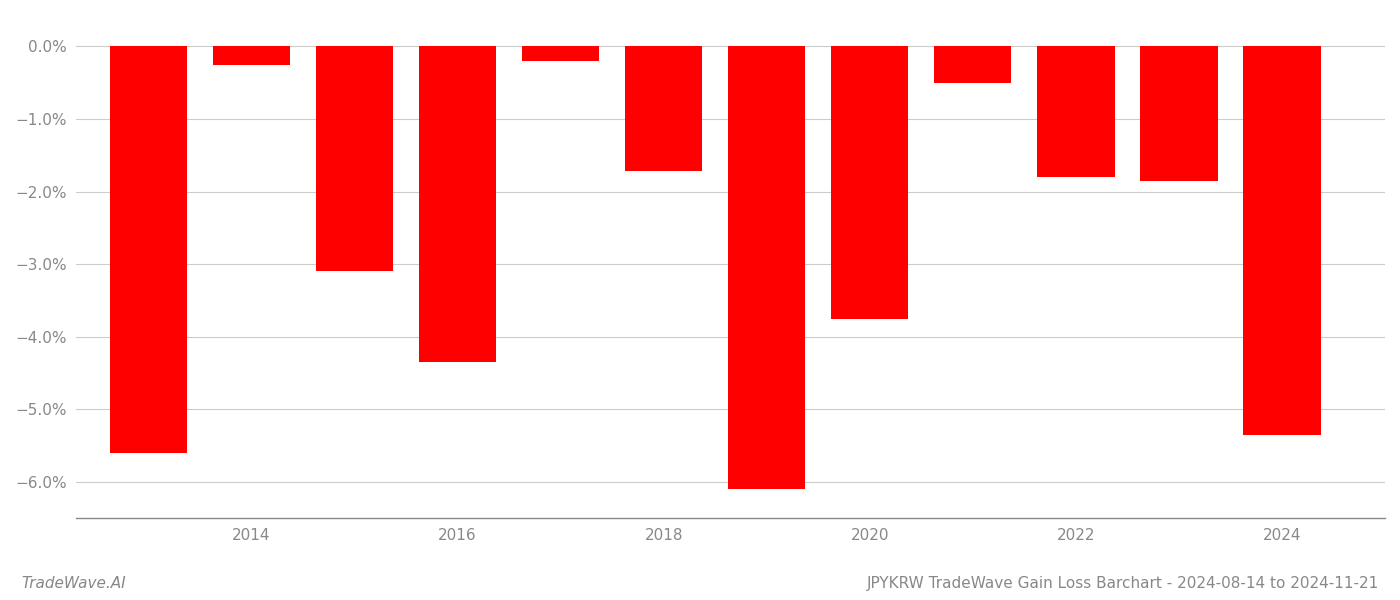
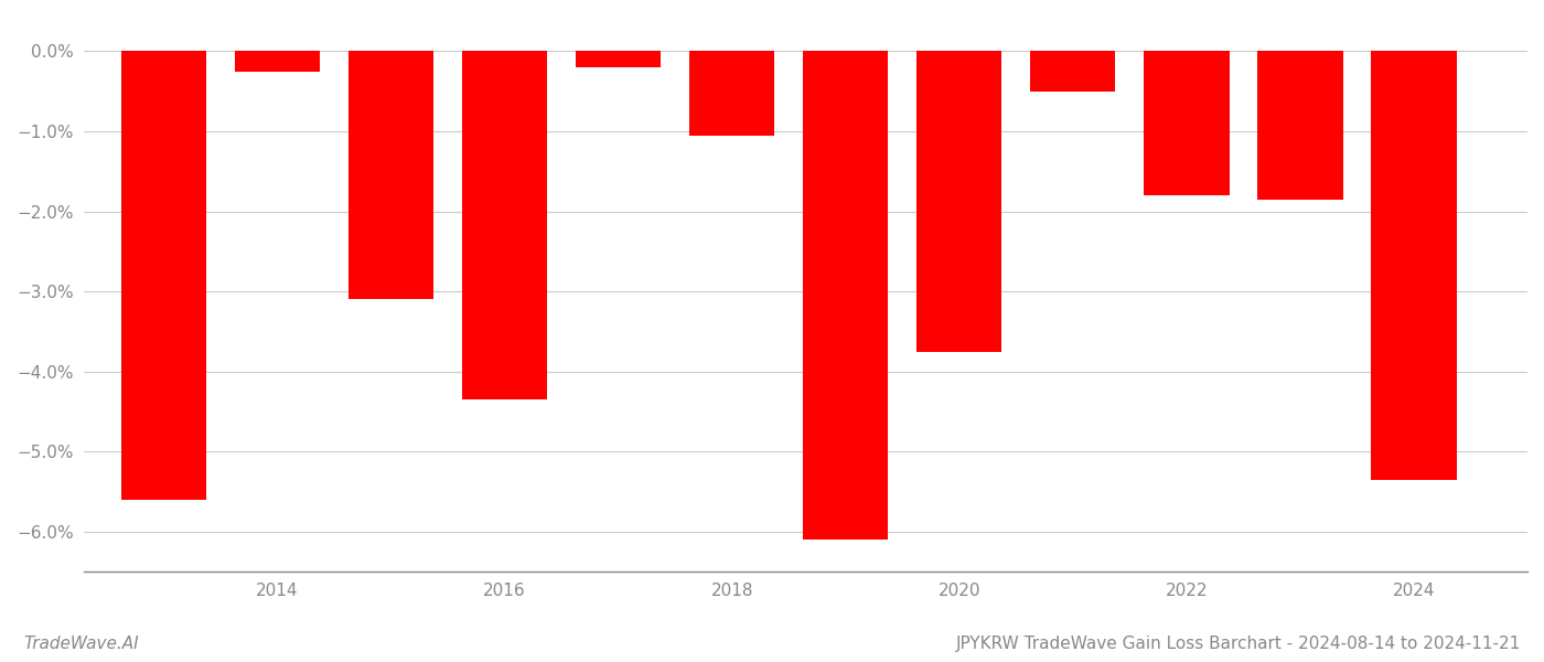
2018: -1.72% -> -1.05%
